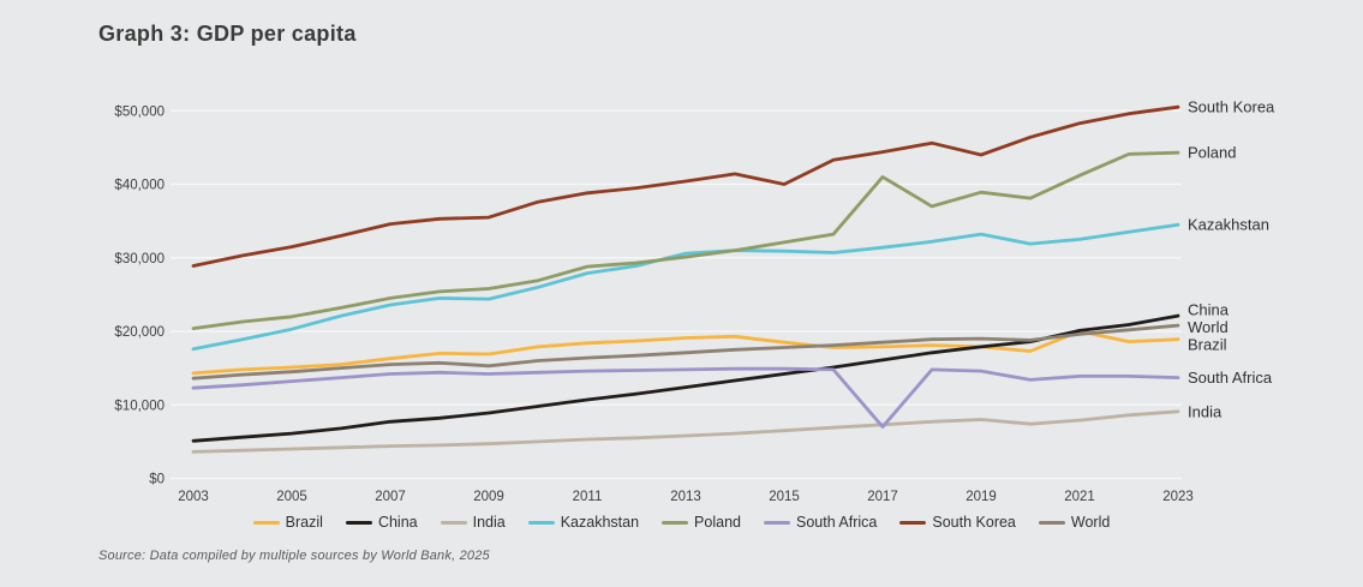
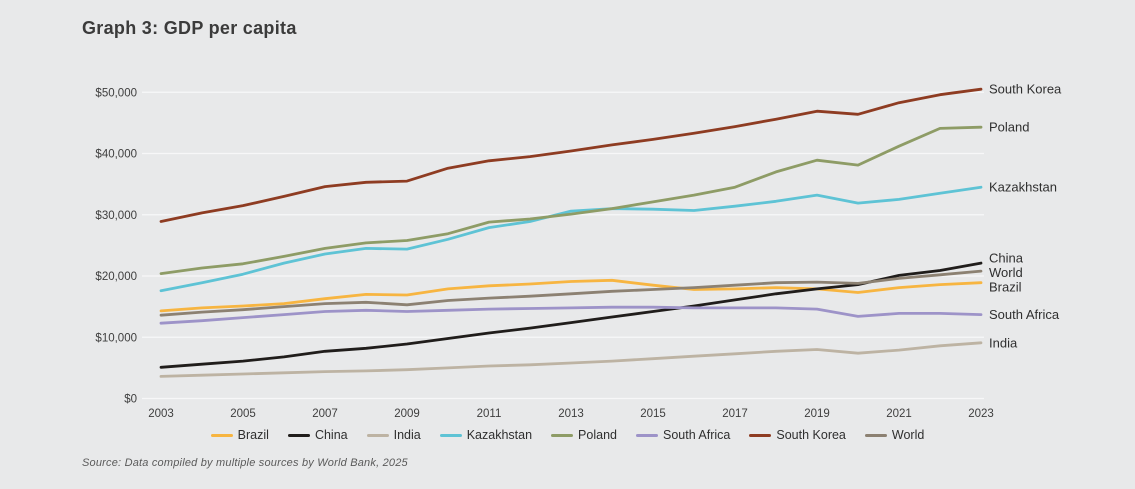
South Korea/2015: $40000 -> $42000
Poland/2017: $41000 -> $34000
South Africa/2017: $7000 -> $15000
South Korea/2019: $44000 -> $47000
Brazil/2021: $20000 -> $18000
